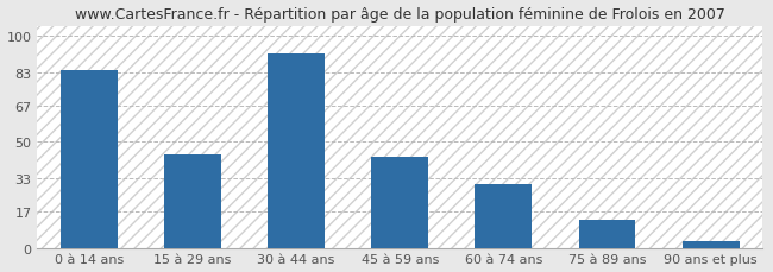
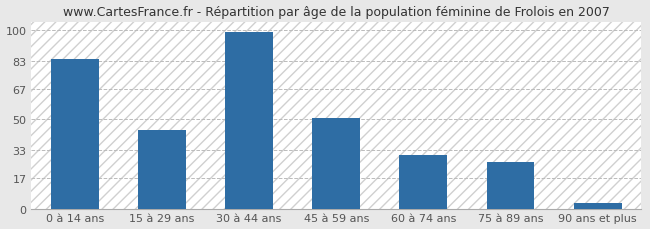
30 à 44 ans: 92 -> 99
45 à 59 ans: 43 -> 51
75 à 89 ans: 13 -> 26
